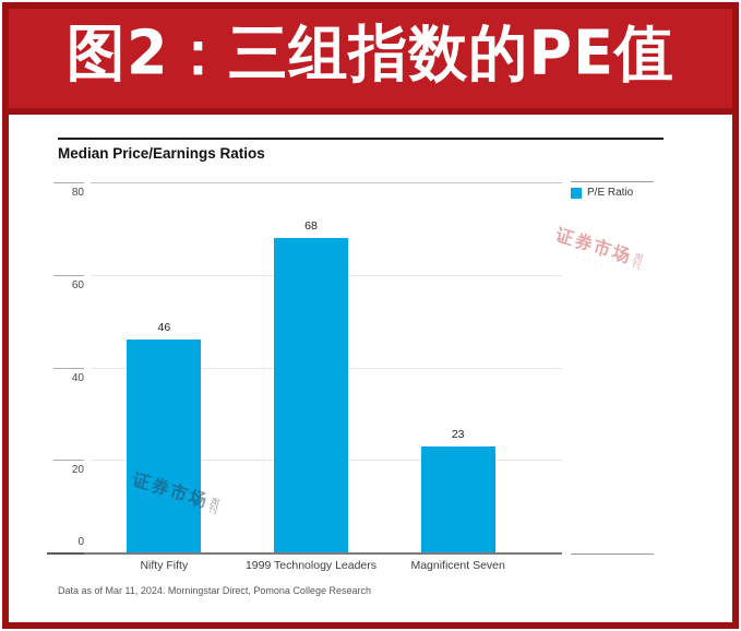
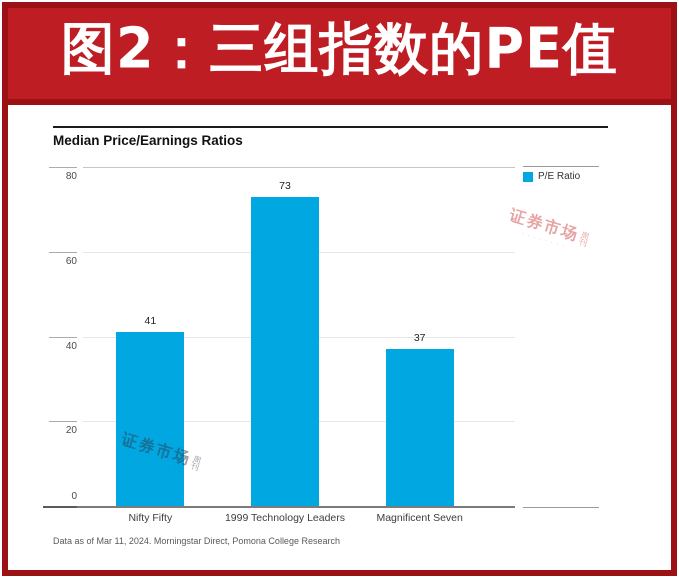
Nifty Fifty: 46 -> 41
1999 Technology Leaders: 68 -> 73
Magnificent Seven: 23 -> 37
